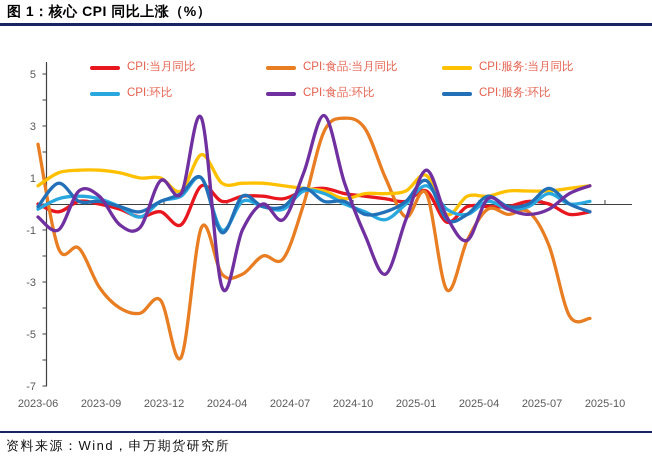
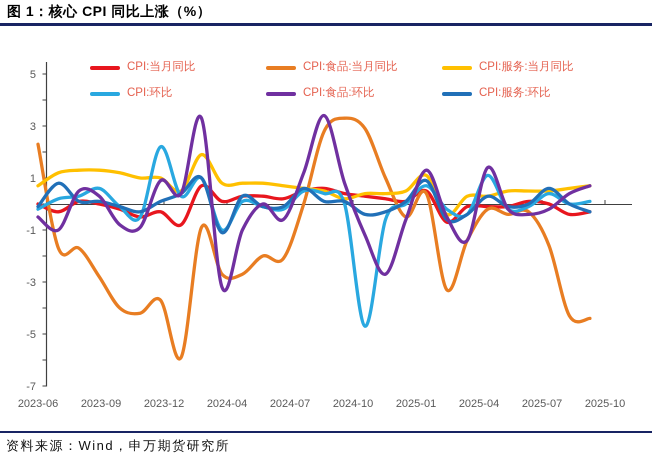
CPI:食品:当月同比/2023-09: -3.2 -> -2.8
CPI:环比/2023-09: 0.2 -> 0.6
CPI:环比/2023-12: 0.1 -> 2.2
CPI:环比/2024-10: -0.3 -> -4.7
CPI:环比/2025-04: 0.1 -> 1.1
CPI:食品:环比/2025-04: 0.2 -> 1.4
